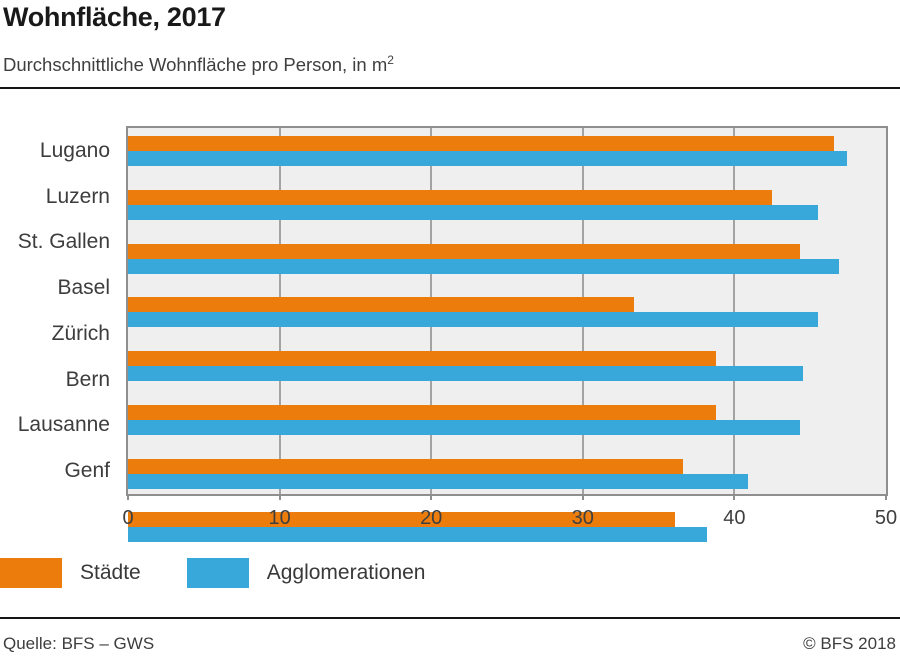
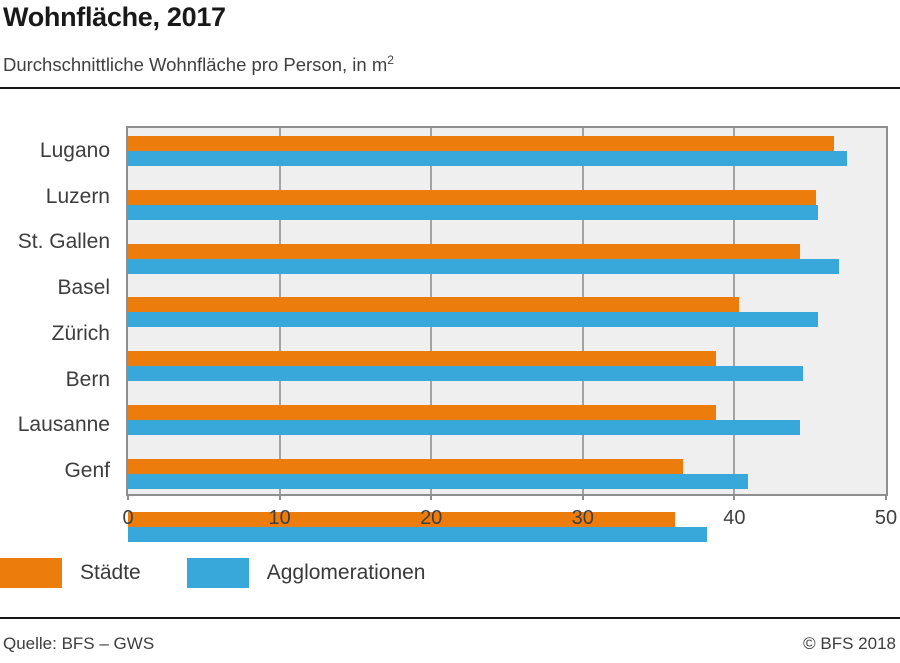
Städte/Luzern: 42.5 -> 45.4
Städte/Basel: 33.4 -> 40.3
